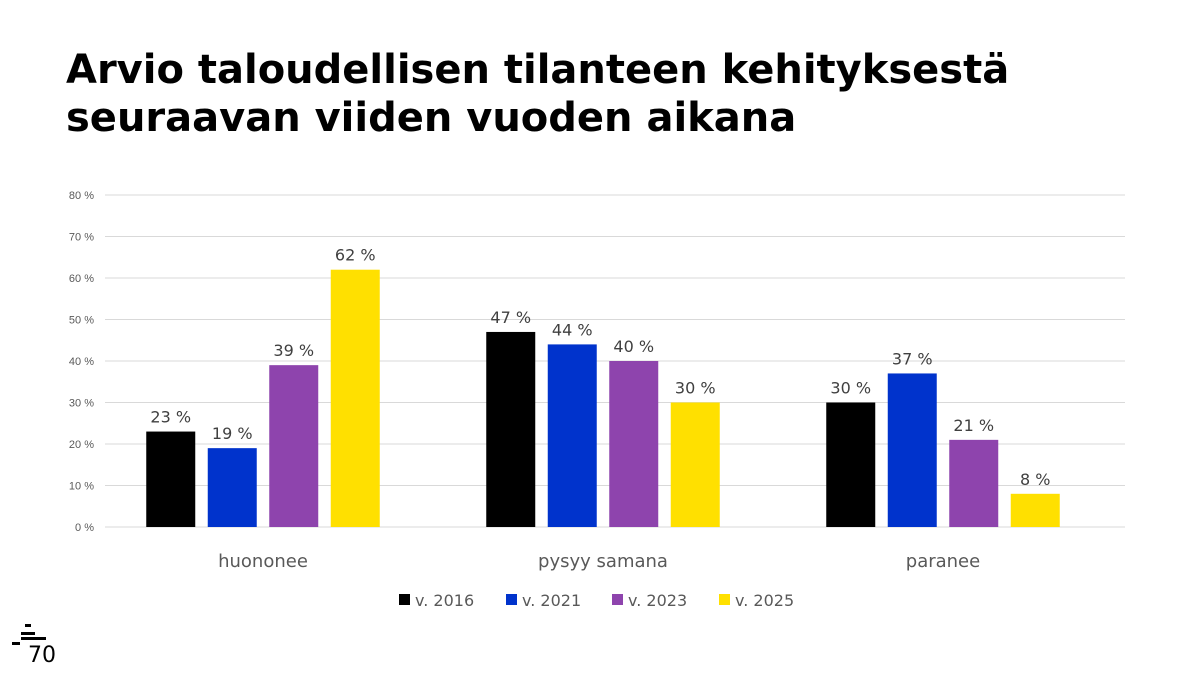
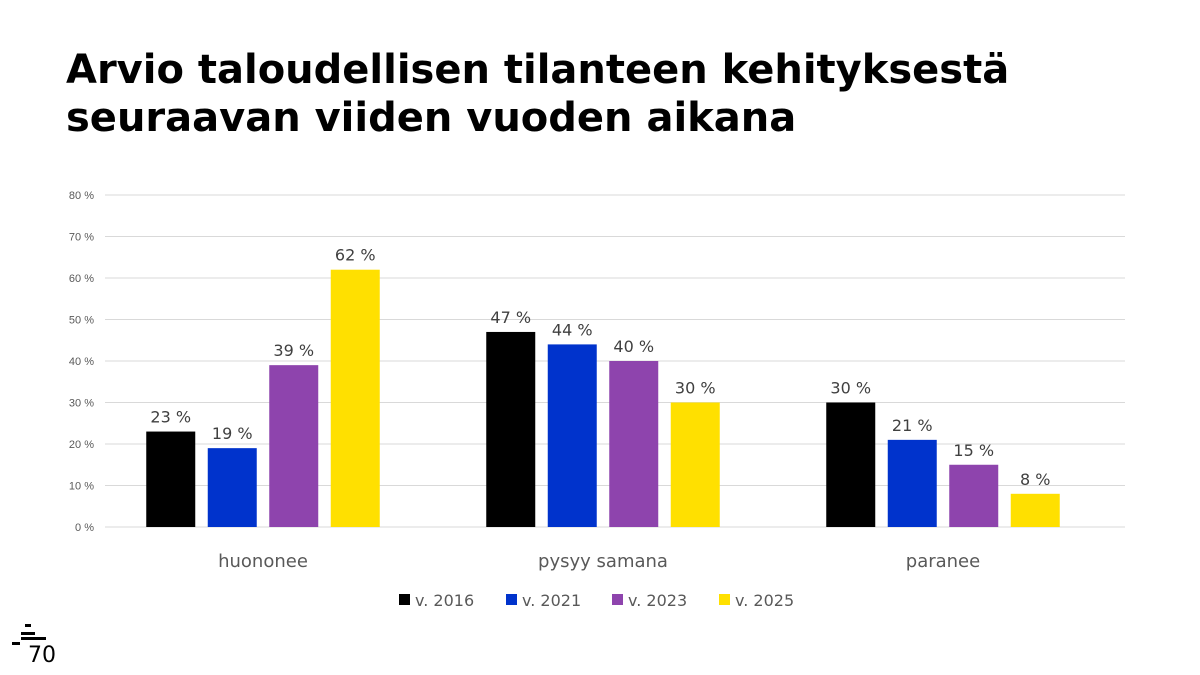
v. 2021/paranee: 37 -> 21
v. 2023/paranee: 21 -> 15
